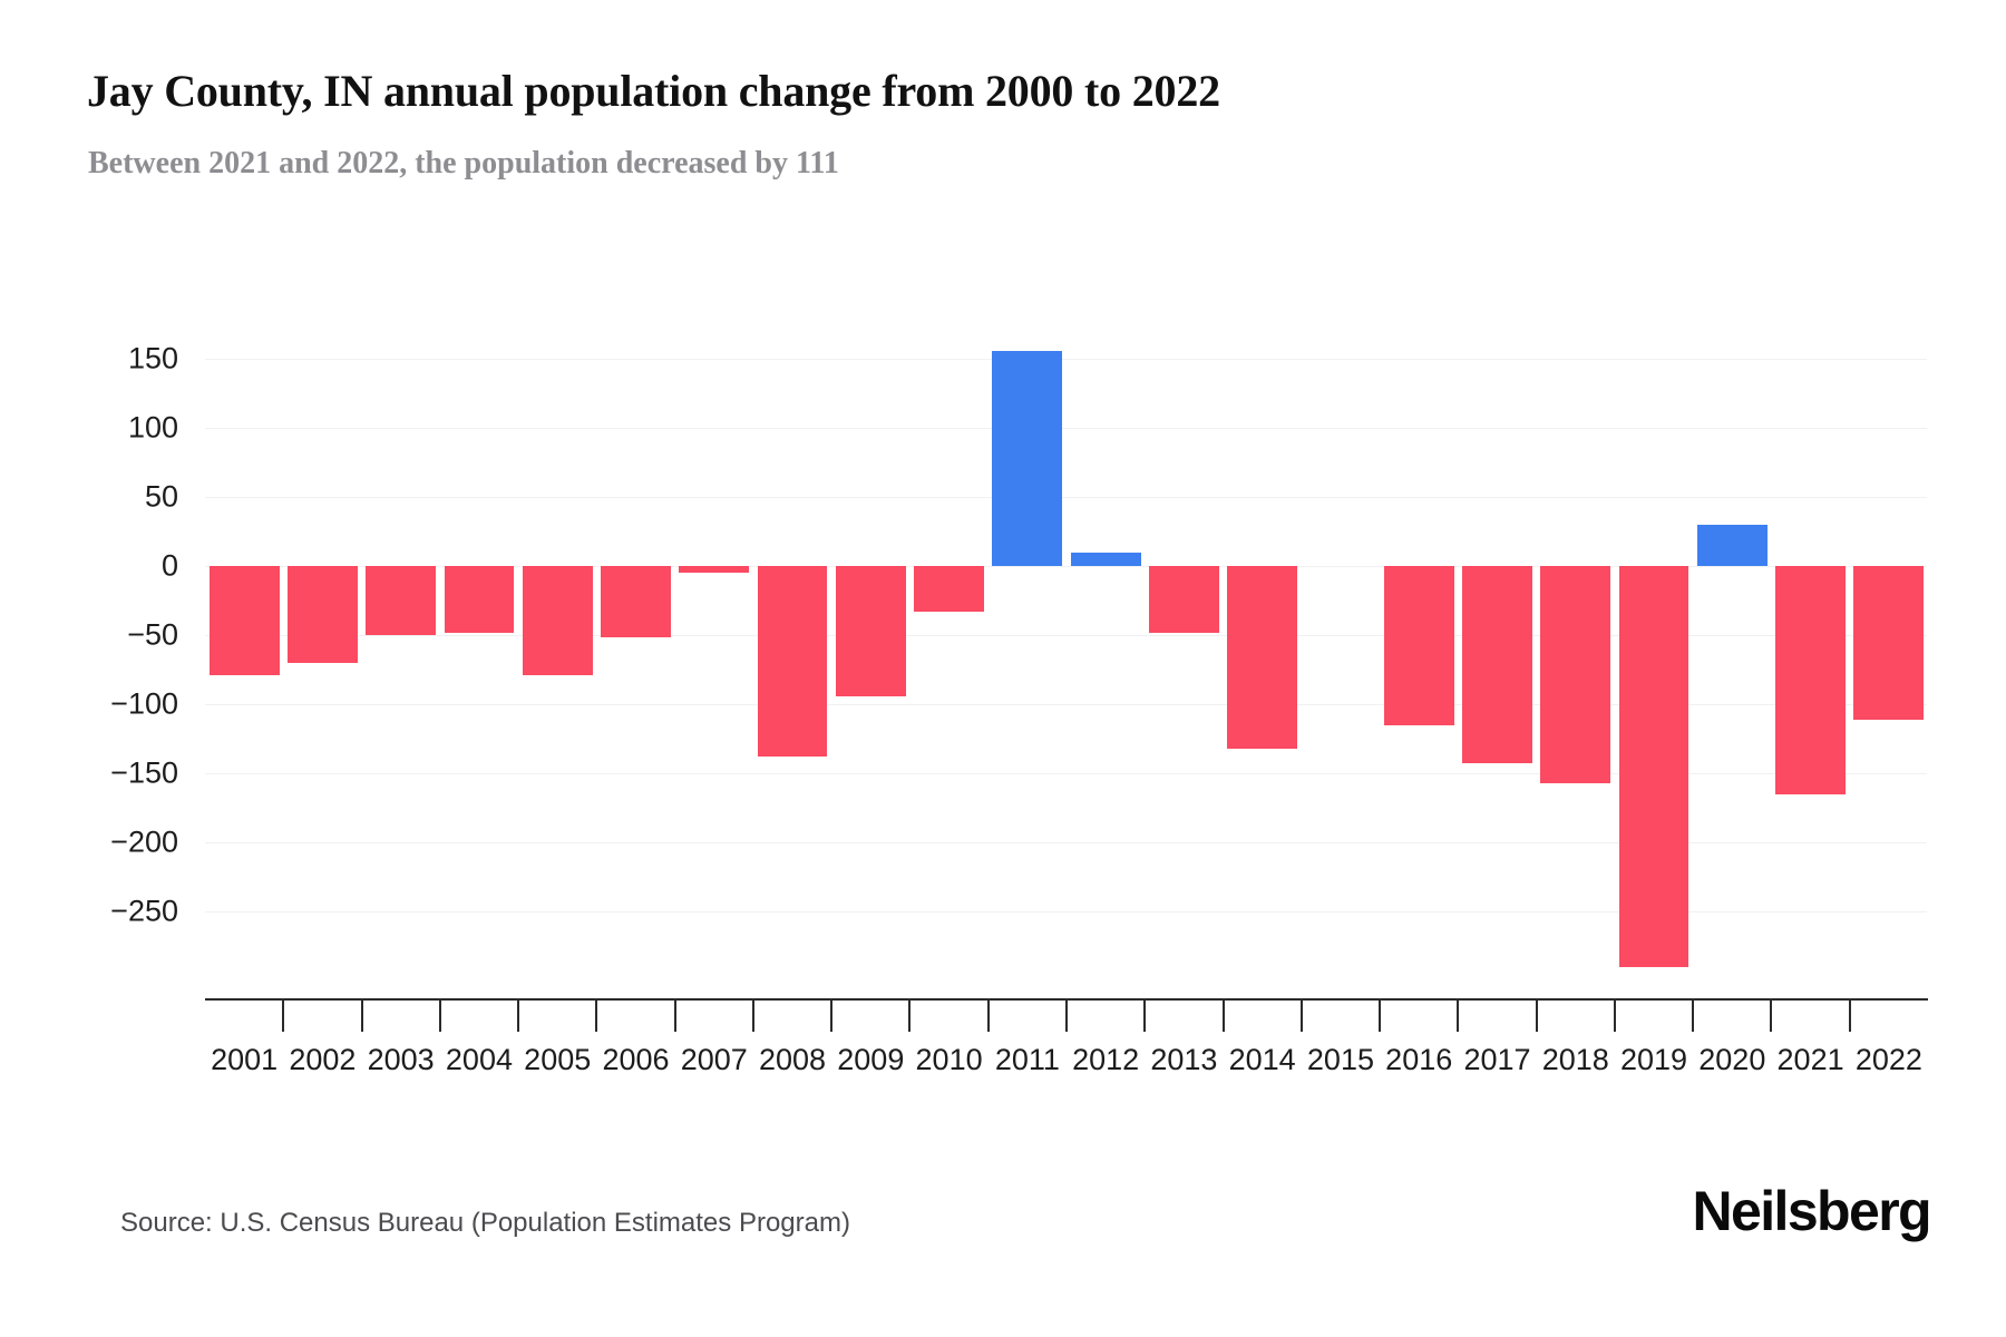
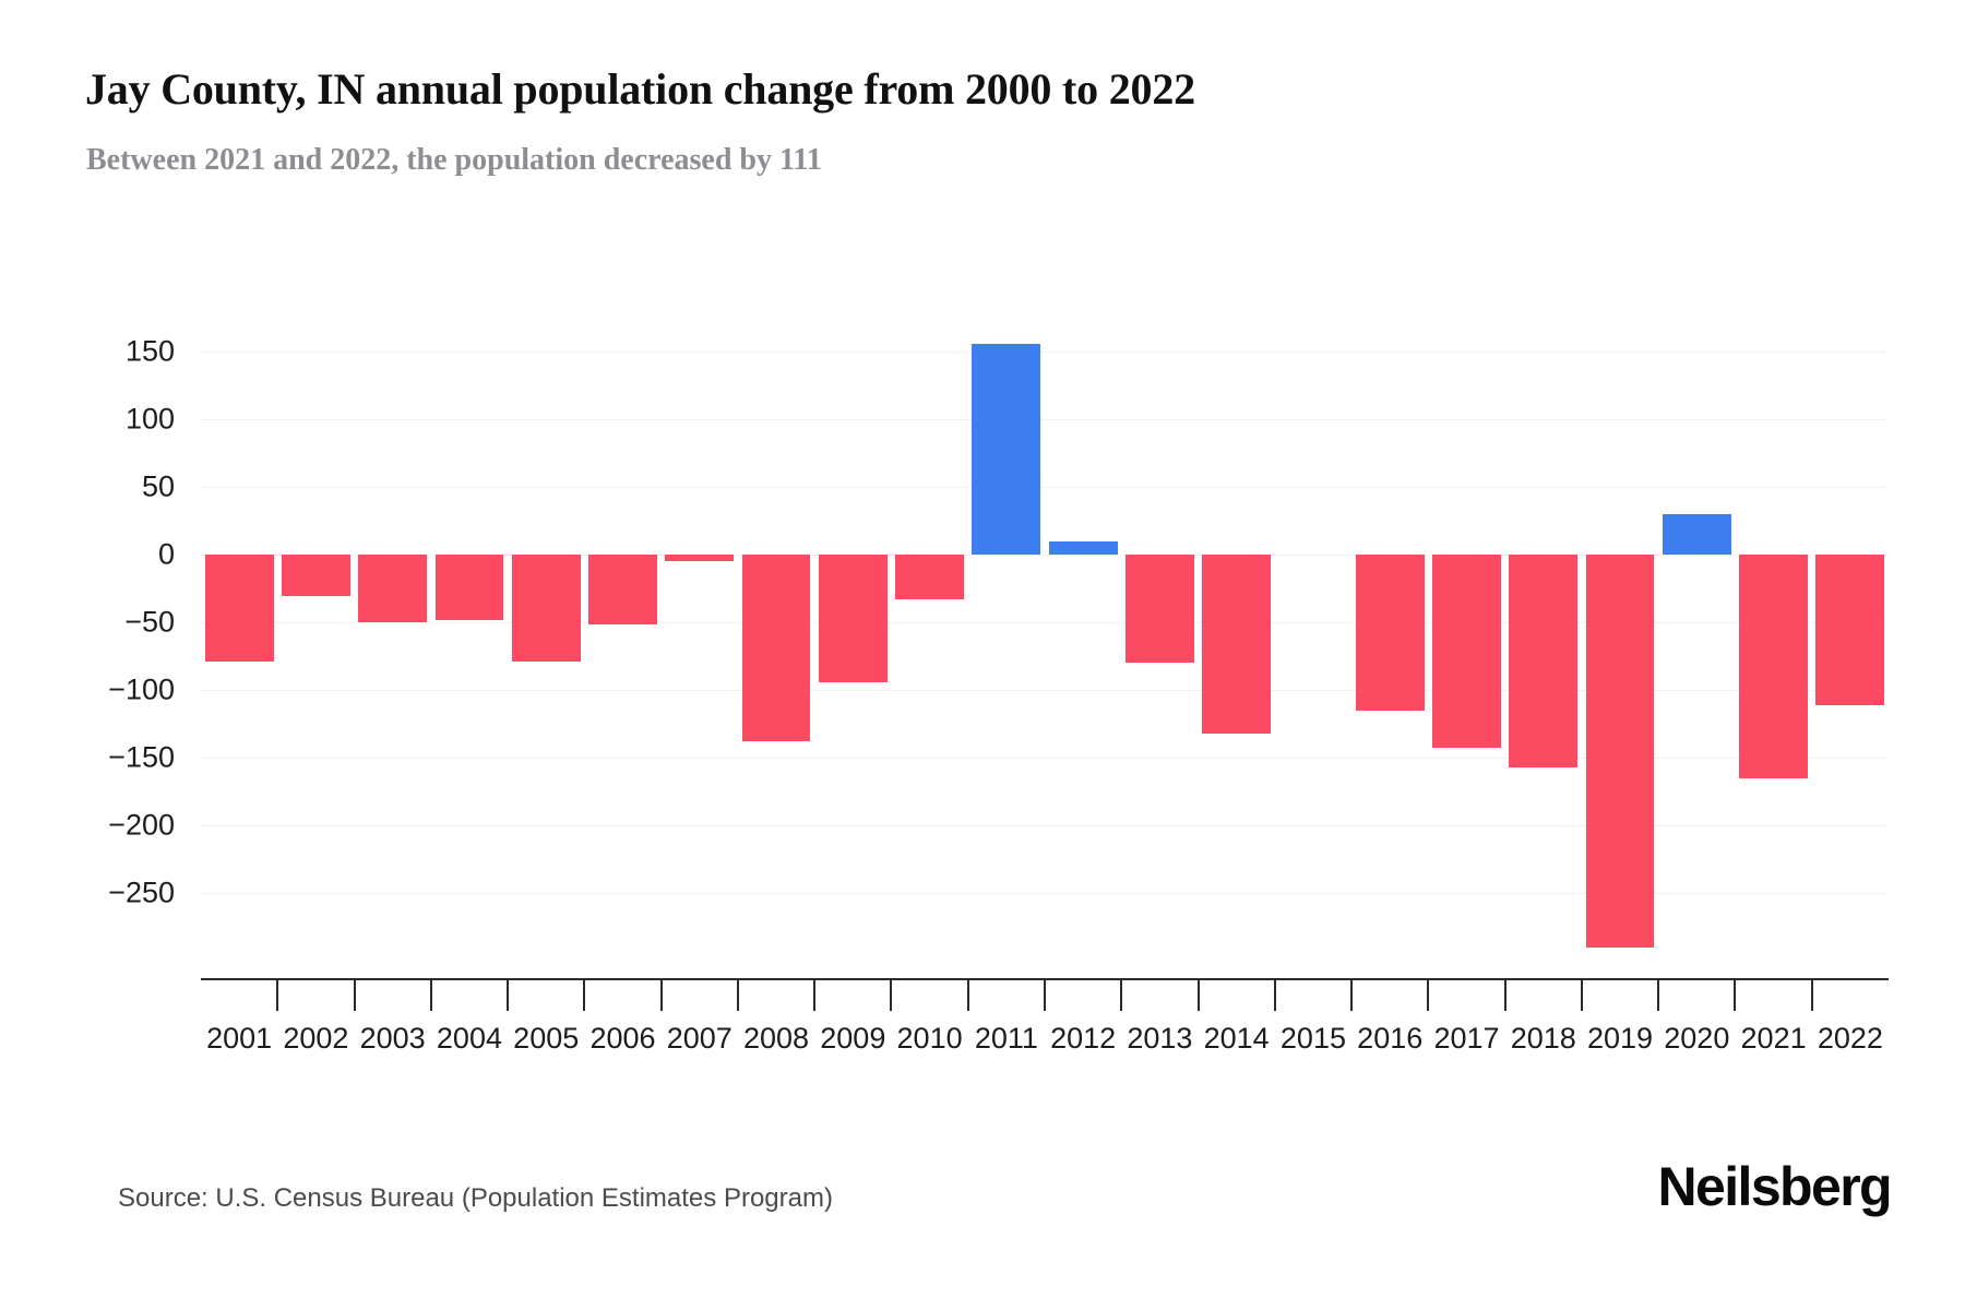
2002: -70 -> -31
2013: -48 -> -80
